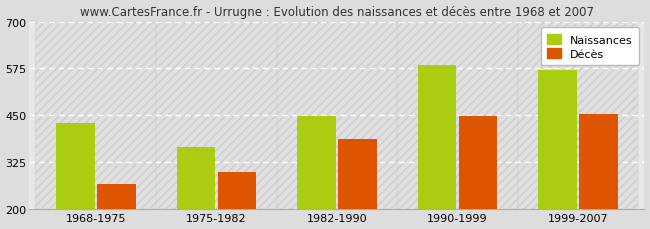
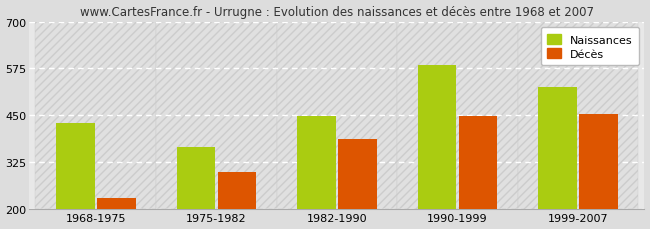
Décès/1968-1975: 268 -> 230
Naissances/1999-2007: 572 -> 525
